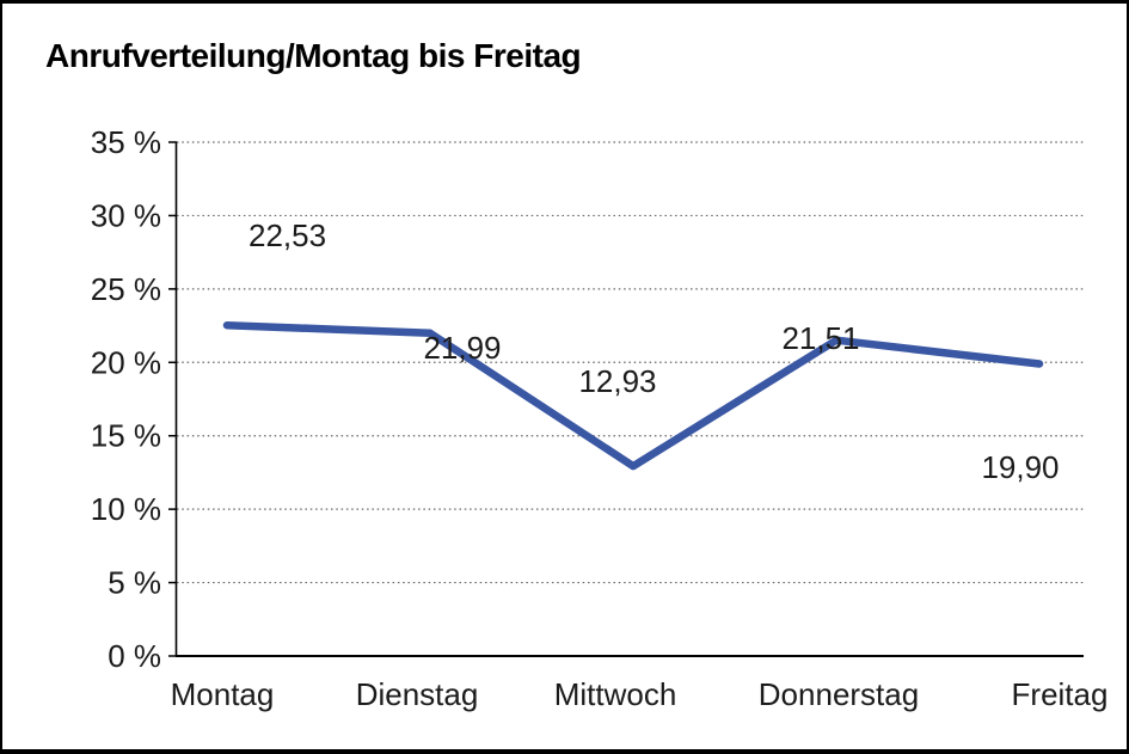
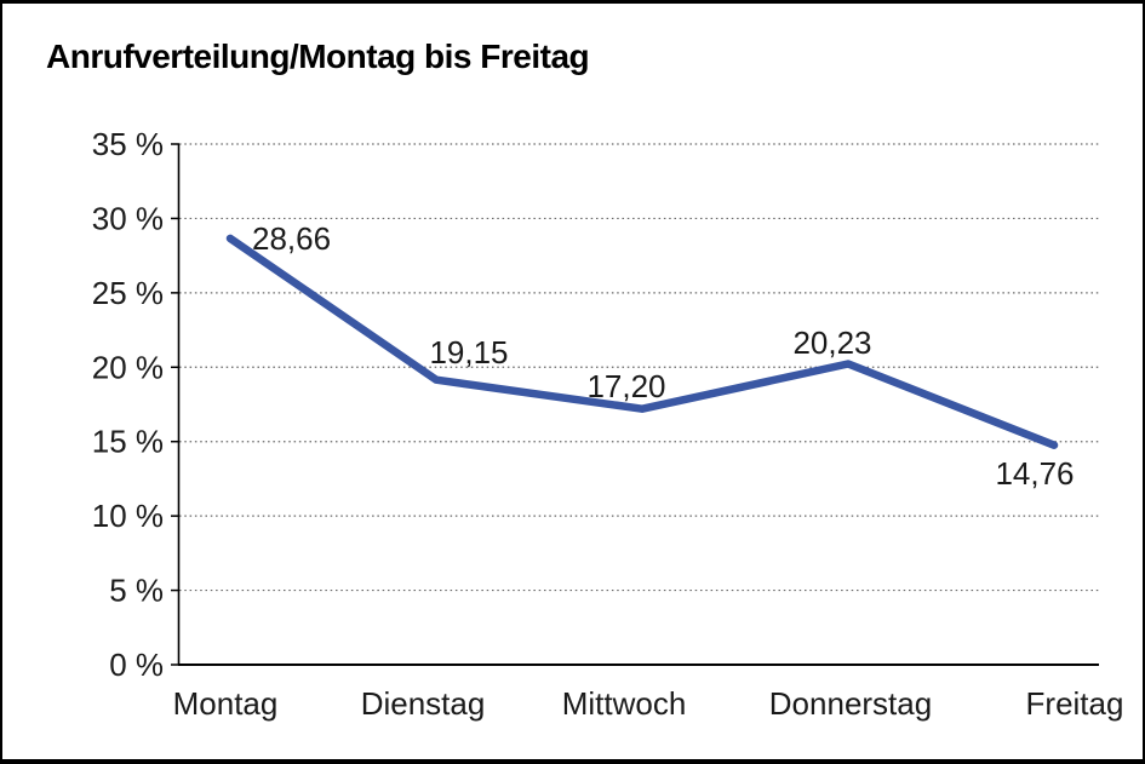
Montag: 22,53 -> 28,66
Dienstag: 21,99 -> 19,15
Mittwoch: 12,93 -> 17,20
Donnerstag: 21,51 -> 20,23
Freitag: 19,90 -> 14,76
